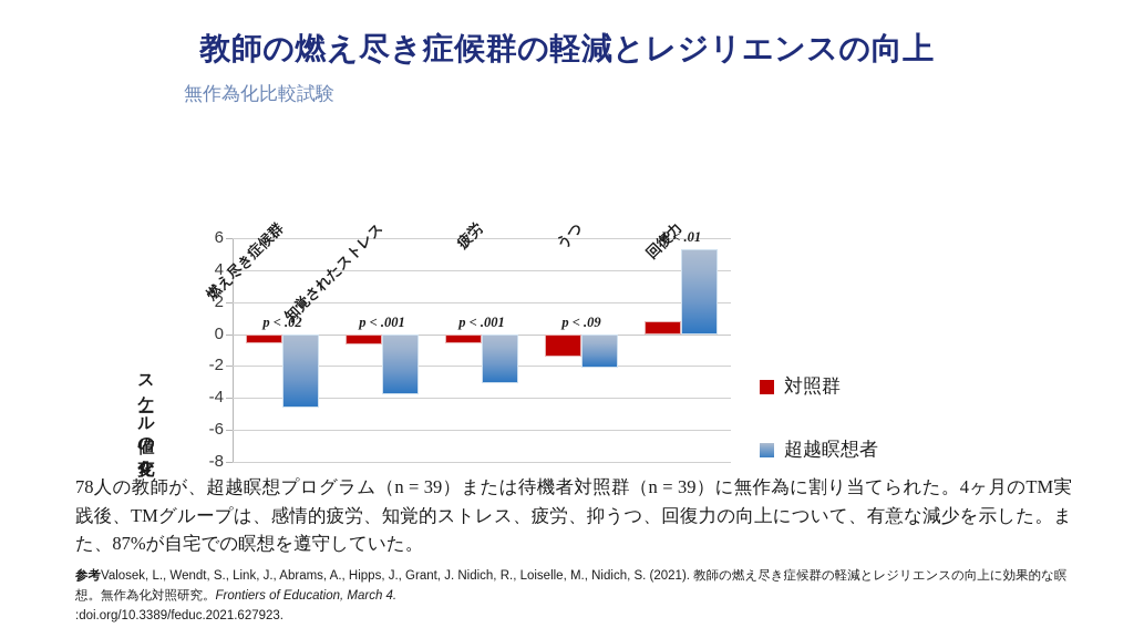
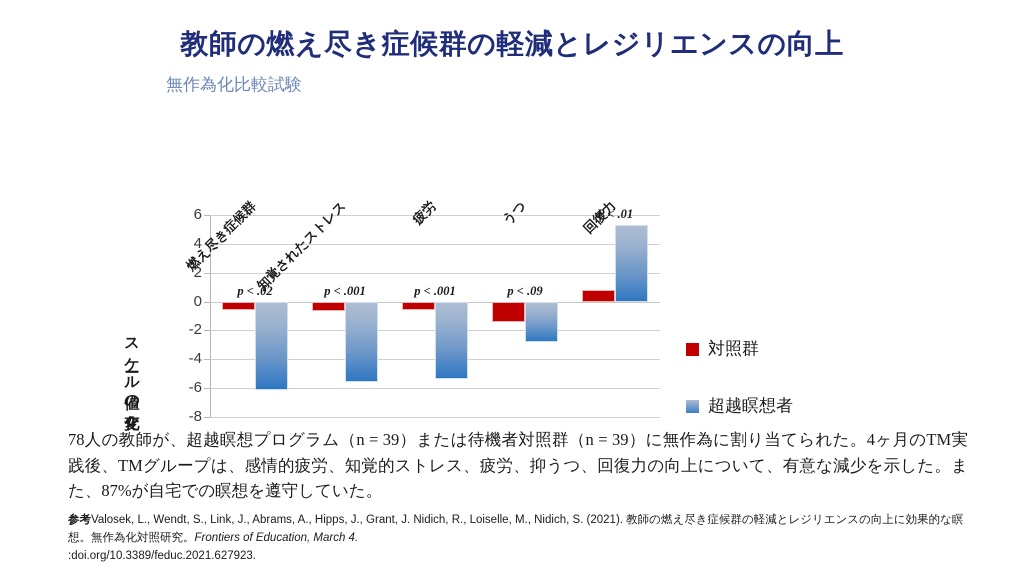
超越瞑想者/燃え尽き症候群: -4.6 -> -6.1
超越瞑想者/知覚されたストレス: -3.8 -> -5.6
超越瞑想者/疲労: -3.1 -> -5.4
超越瞑想者/うつ: -2.1 -> -2.8
